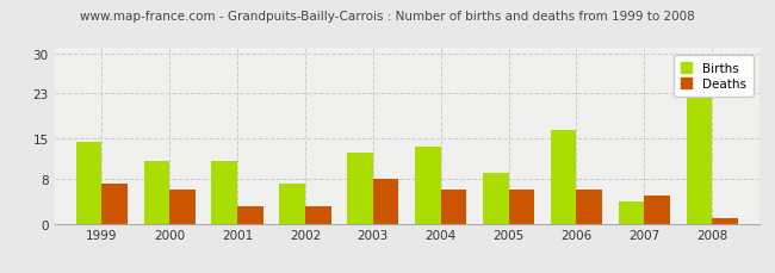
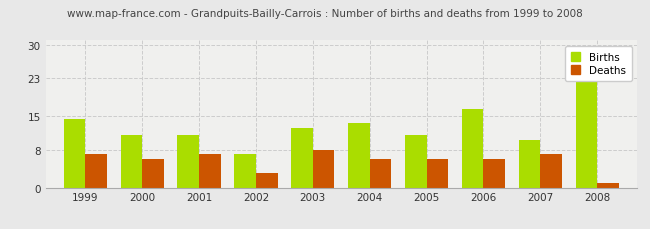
Deaths/2001: 3 -> 7
Births/2005: 9.0 -> 11.0
Births/2007: 4.0 -> 10.0
Deaths/2007: 5 -> 7
